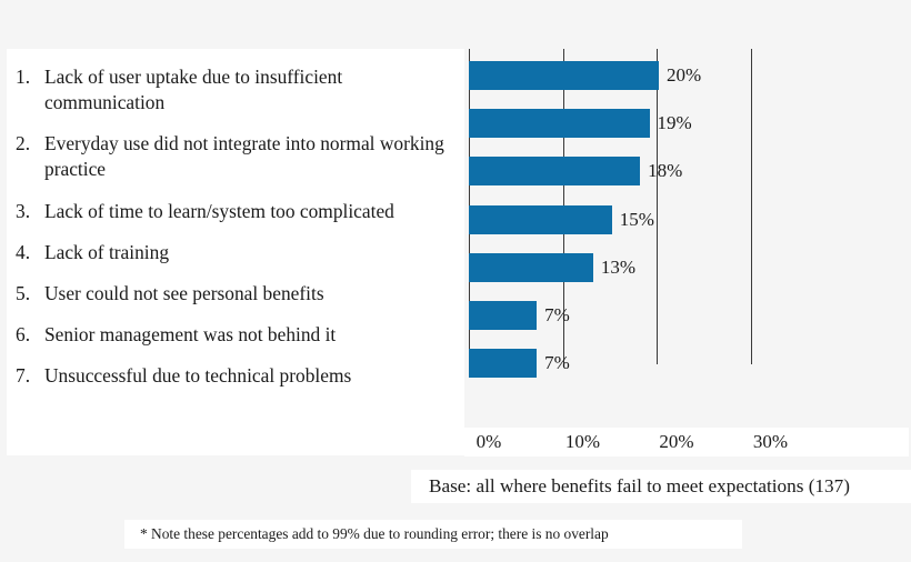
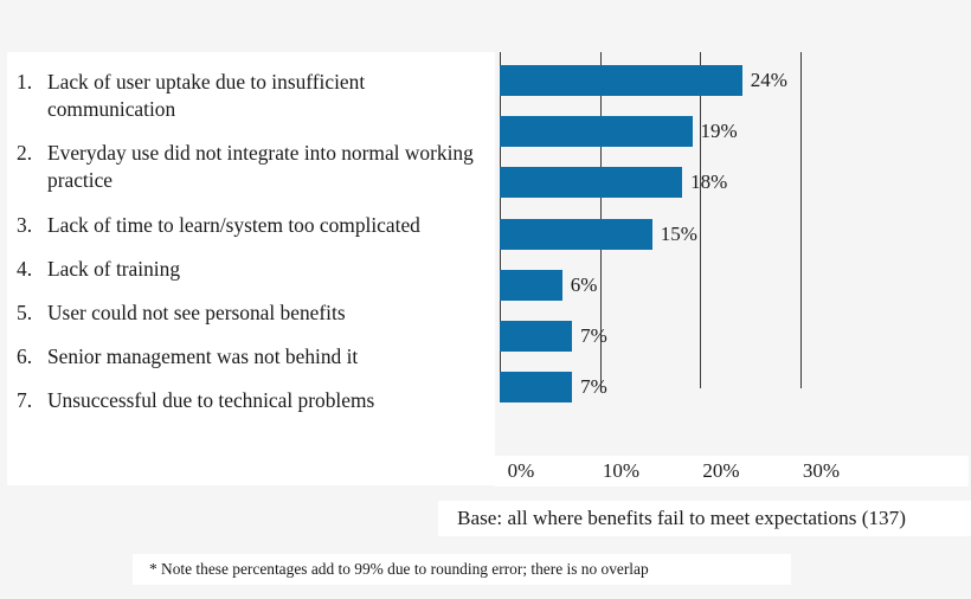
Lack of user uptake due to insufficient communication: 20% -> 24%
User could not see personal benefits: 13% -> 6%
